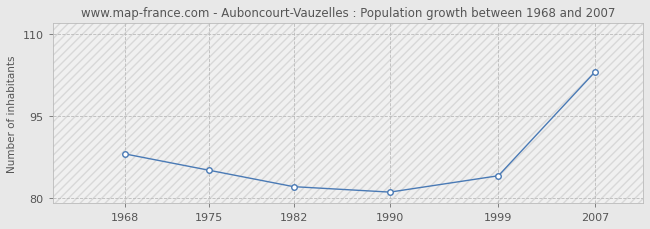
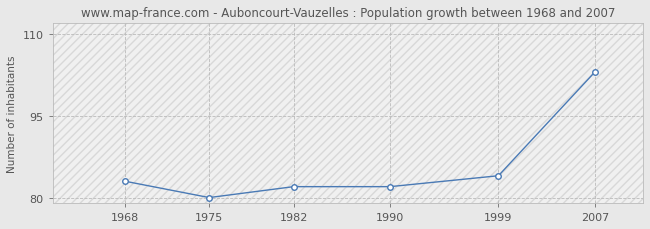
1968: 88 -> 83
1975: 85 -> 80
1990: 81 -> 82
